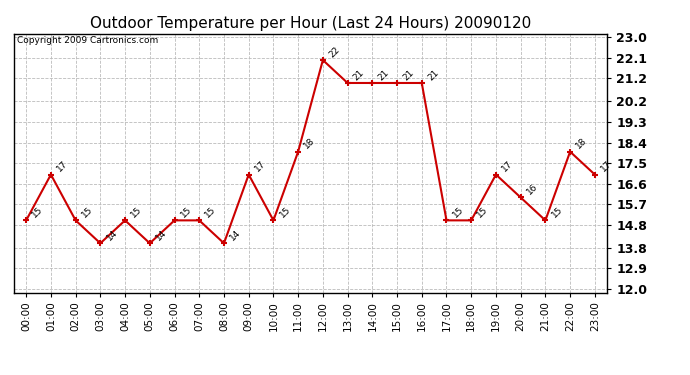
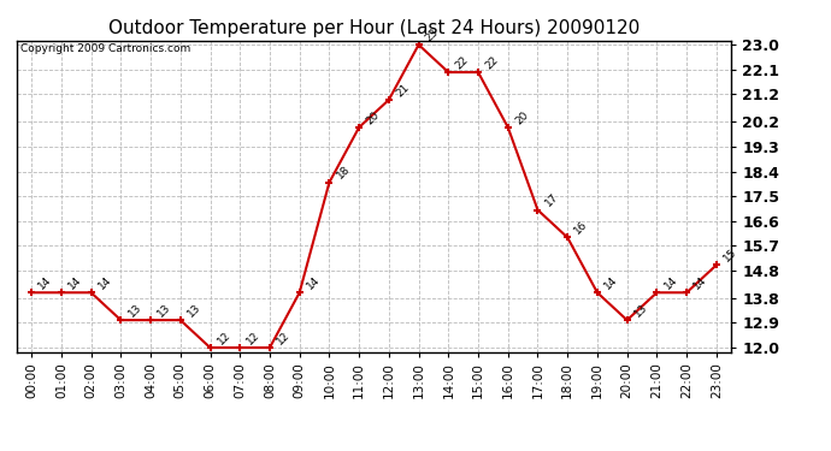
00:00: 15 -> 14
01:00: 17 -> 14
02:00: 15 -> 14
03:00: 14 -> 13
04:00: 15 -> 13
05:00: 14 -> 13
06:00: 15 -> 12
07:00: 15 -> 12
08:00: 14 -> 12
09:00: 17 -> 14
10:00: 15 -> 18
11:00: 18 -> 20
12:00: 22 -> 21
13:00: 21 -> 23
14:00: 21 -> 22
15:00: 21 -> 22
16:00: 21 -> 20
17:00: 15 -> 17
18:00: 15 -> 16
19:00: 17 -> 14
20:00: 16 -> 13
21:00: 15 -> 14
22:00: 18 -> 14
23:00: 17 -> 15
